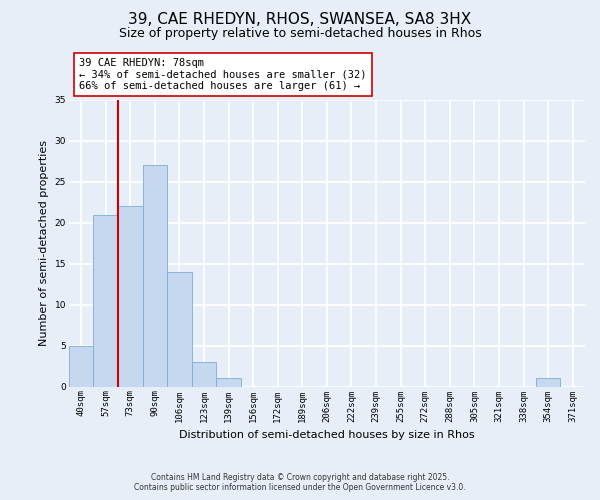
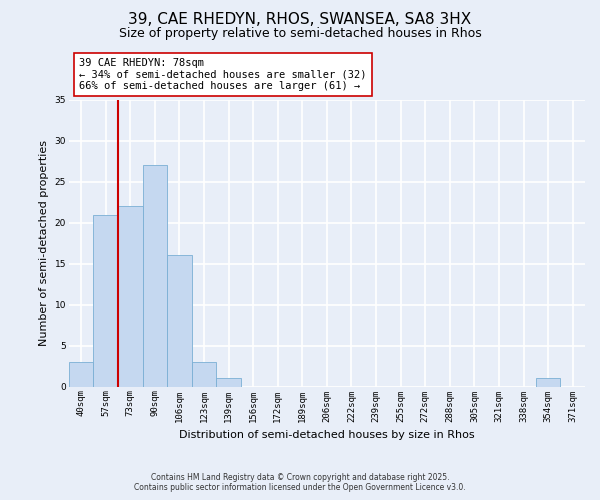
40sqm: 5 -> 3
106sqm: 14 -> 16
